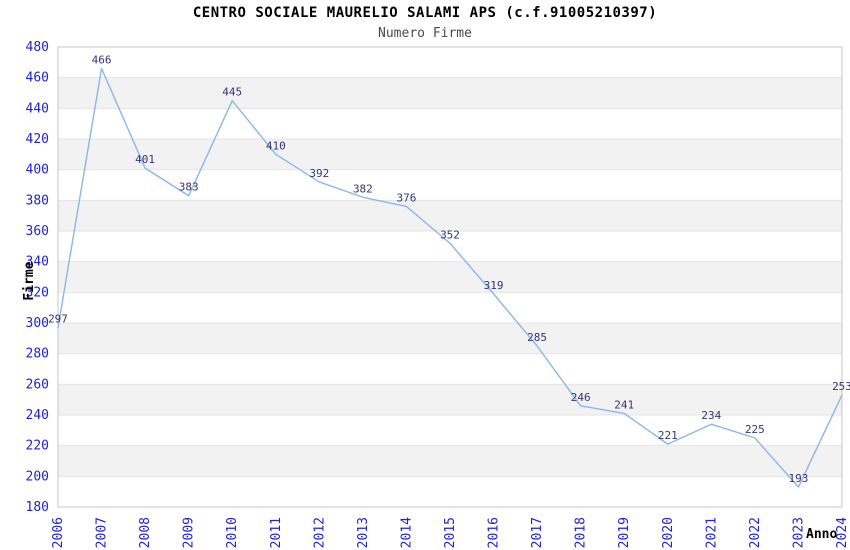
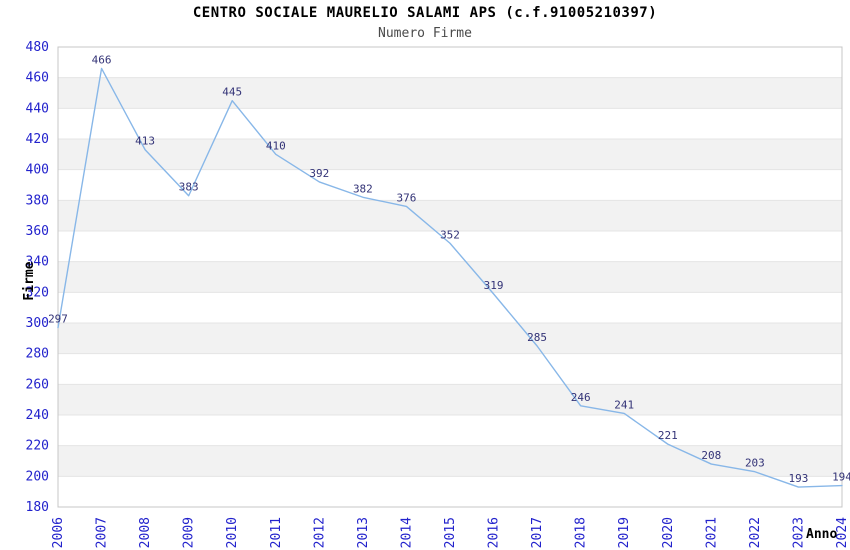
2008: 401 -> 413
2021: 234 -> 208
2022: 225 -> 203
2024: 253 -> 194
